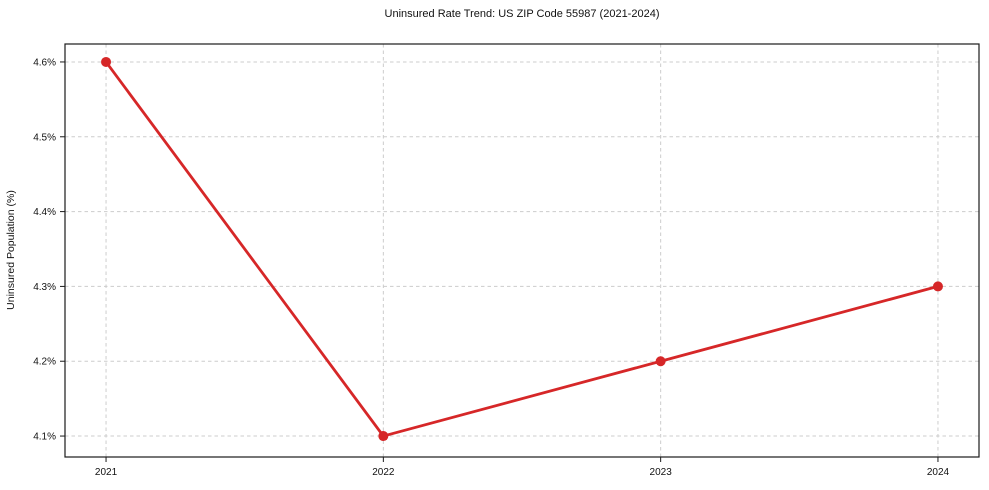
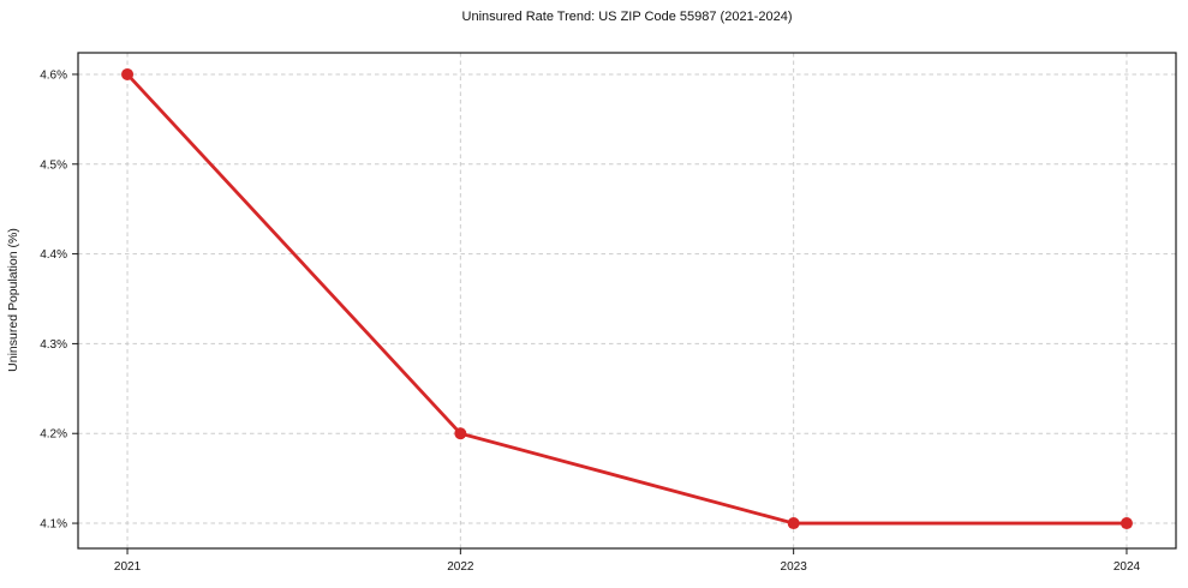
2022: 4.1% -> 4.2%
2023: 4.2% -> 4.1%
2024: 4.3% -> 4.1%
